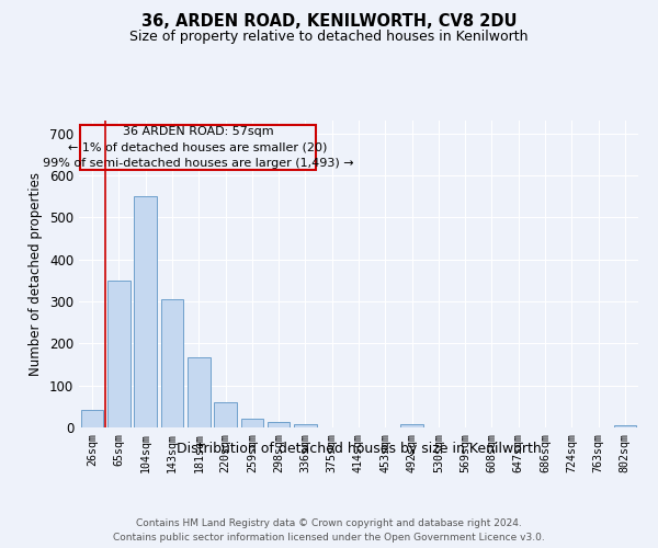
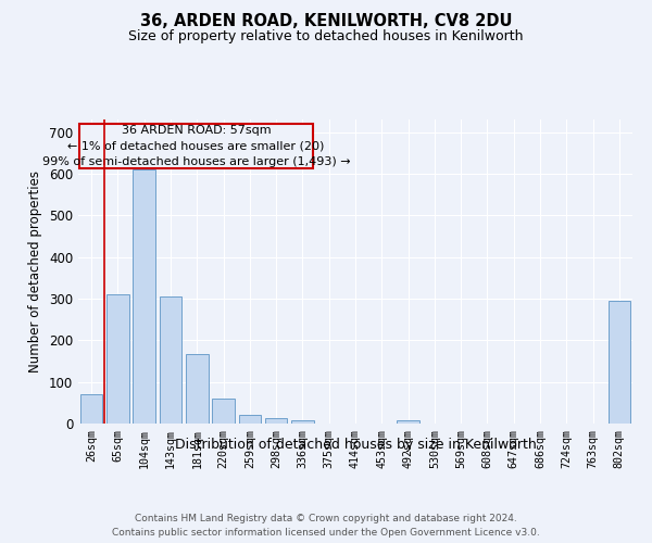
26sqm: 42 -> 70
65sqm: 350 -> 310
104sqm: 550 -> 610
802sqm: 6 -> 295
